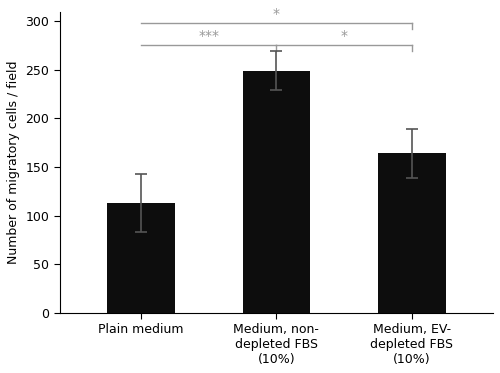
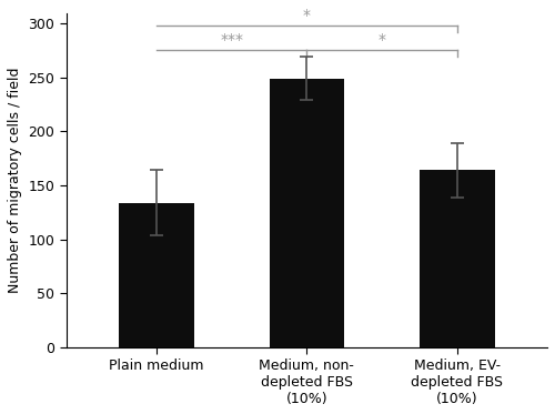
Plain medium: 113 -> 134
